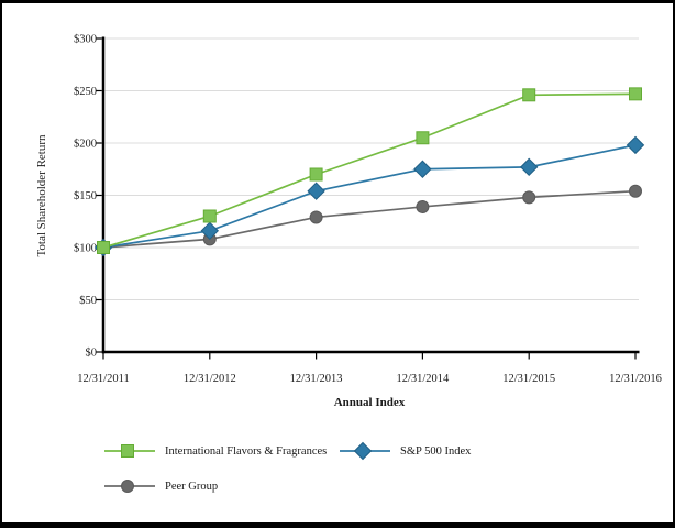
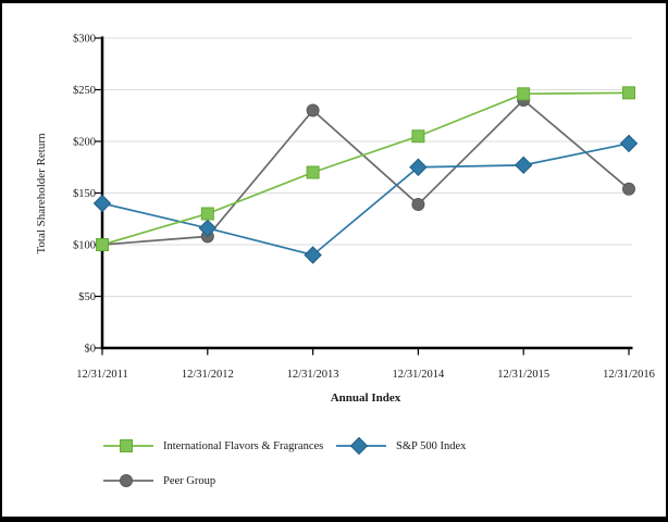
S&P 500 Index/12/31/2011: $100 -> $140
S&P 500 Index/12/31/2013: $150 -> $90
Peer Group/12/31/2013: $130 -> $230
Peer Group/12/31/2015: $150 -> $240
